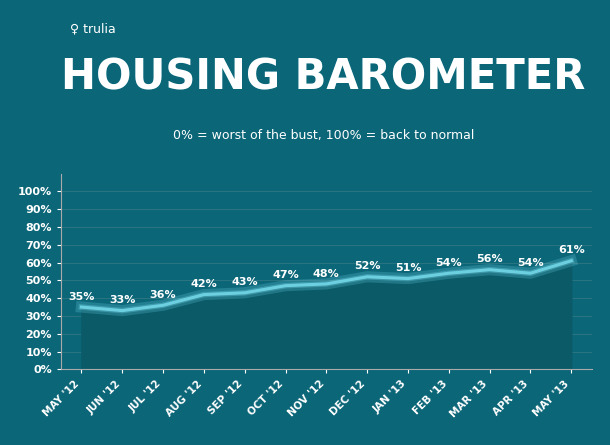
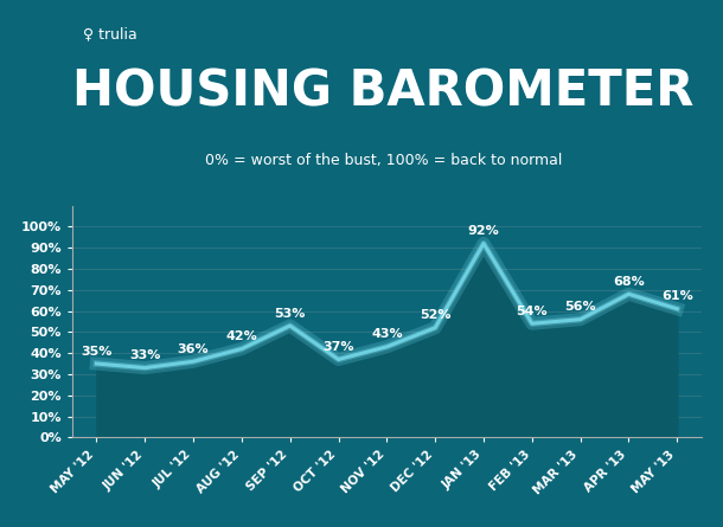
SEP '12: 43% -> 53%
OCT '12: 47% -> 37%
NOV '12: 48% -> 43%
JAN '13: 51% -> 92%
APR '13: 54% -> 68%
